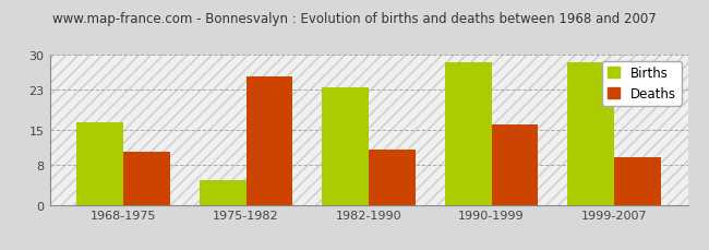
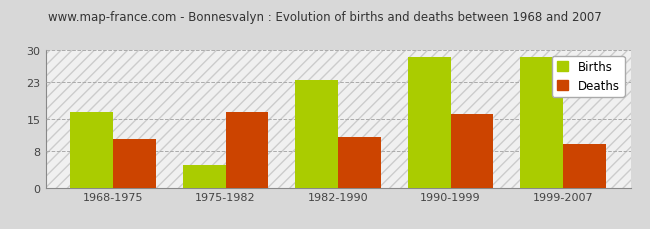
Deaths/1975-1982: 25.5 -> 16.5
